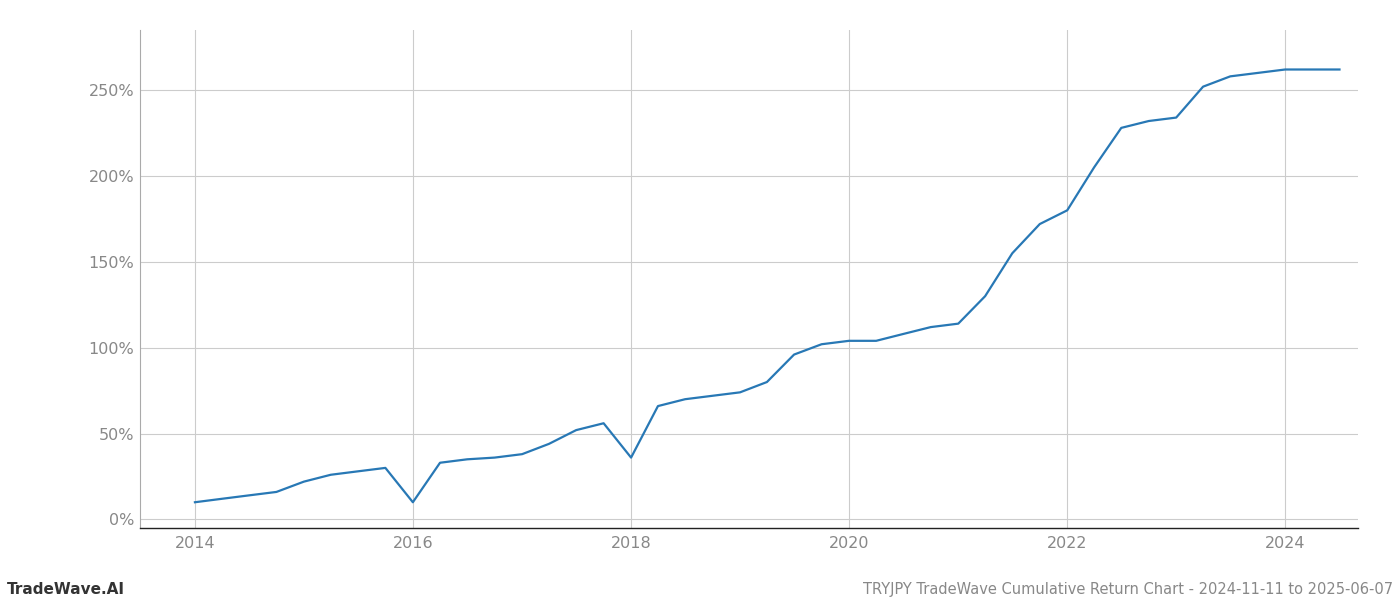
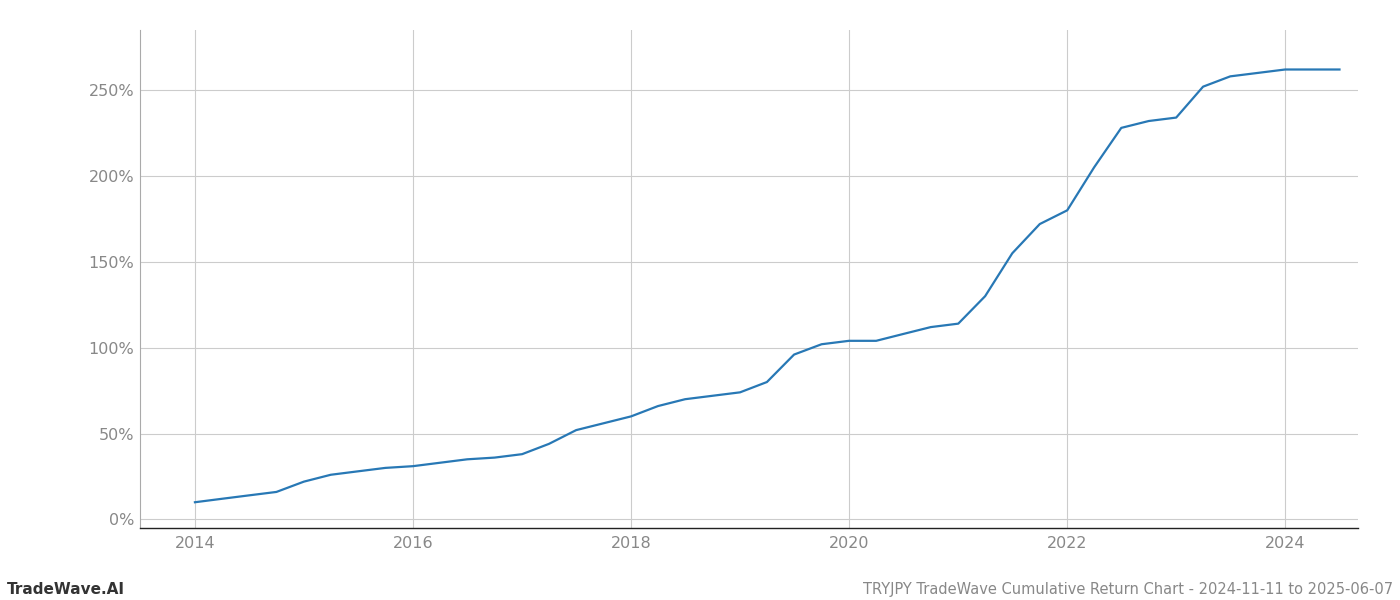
2016: 10% -> 31%
2018: 36% -> 60%
